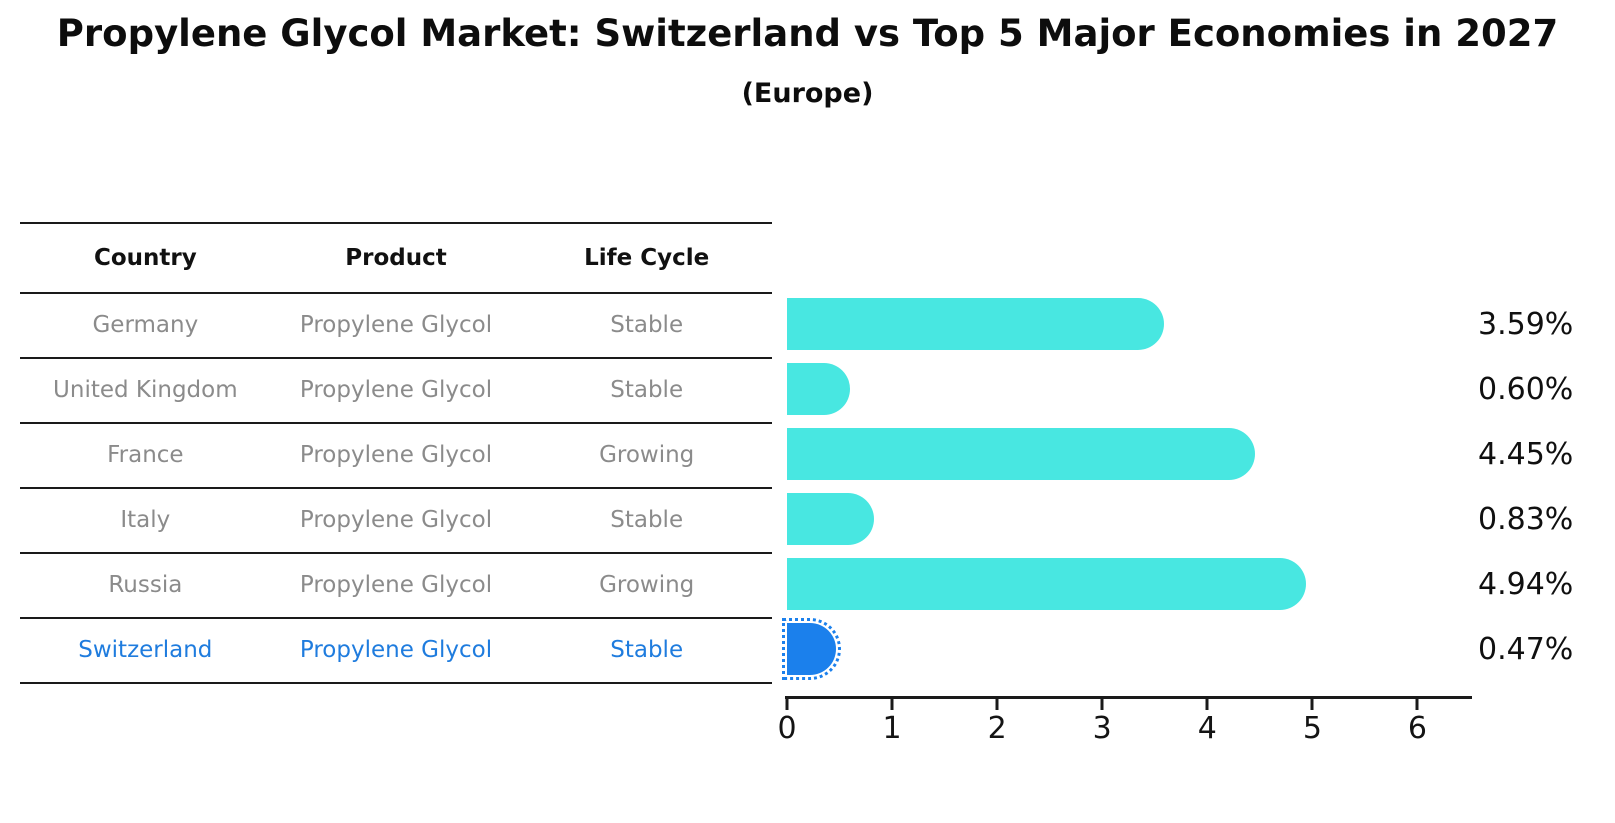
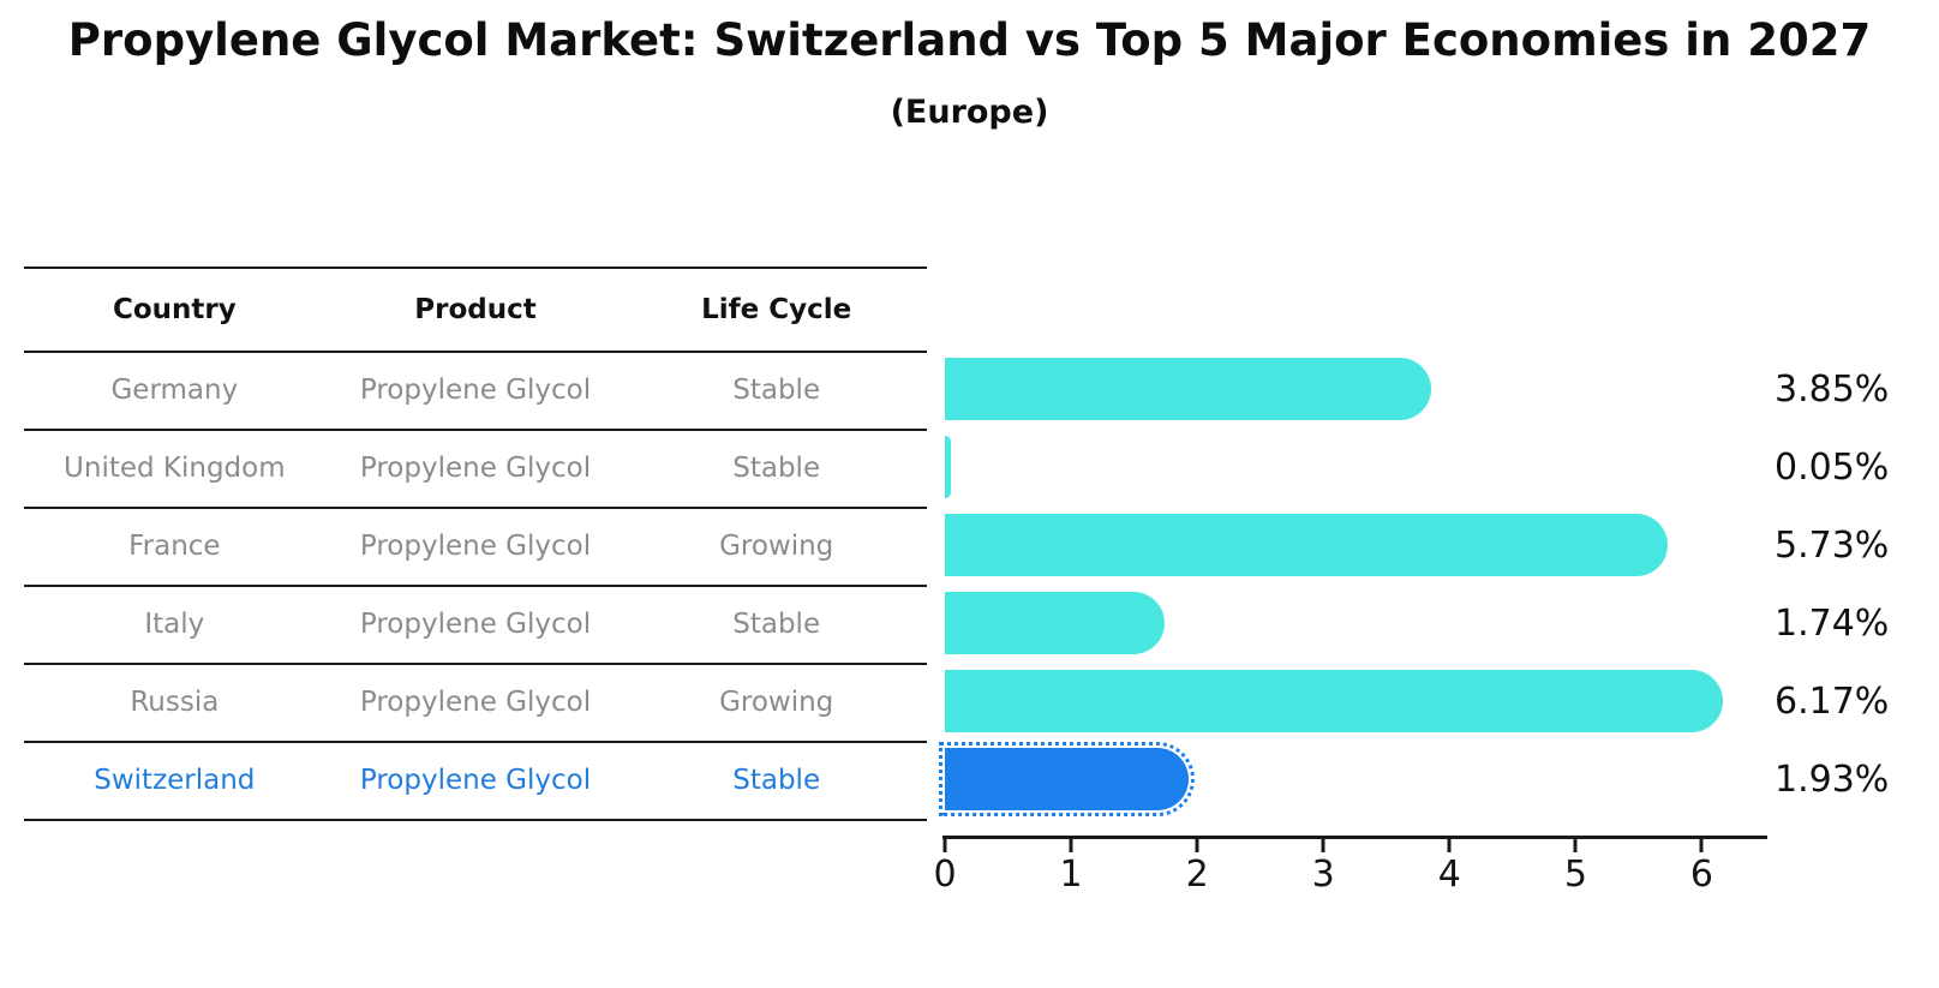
Germany: 3.59% -> 3.85%
United Kingdom: 0.60% -> 0.05%
France: 4.45% -> 5.73%
Italy: 0.83% -> 1.74%
Russia: 4.94% -> 6.17%
Switzerland: 0.47% -> 1.93%
